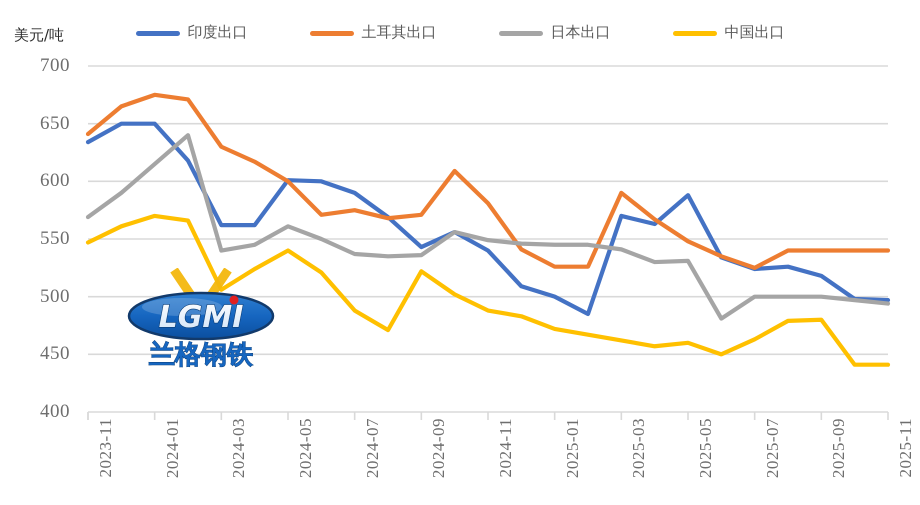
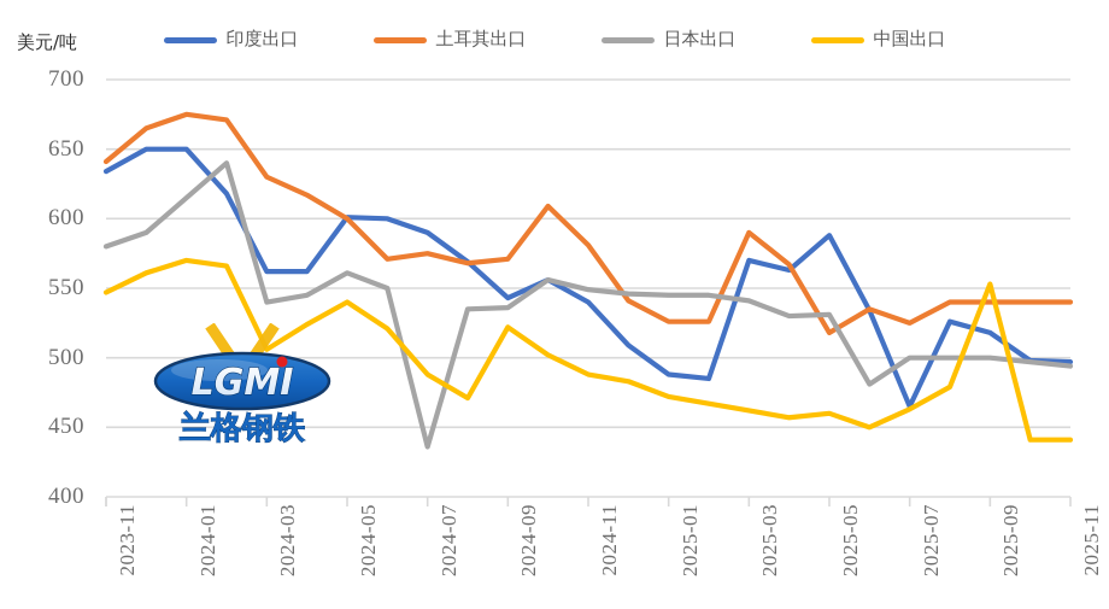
日本出口/2023-11: 569 -> 580
日本出口/2024-07: 537 -> 436
印度出口/2025-01: 500 -> 488
土耳其出口/2025-05: 548 -> 518
印度出口/2025-07: 524 -> 465
中国出口/2025-09: 480 -> 553
